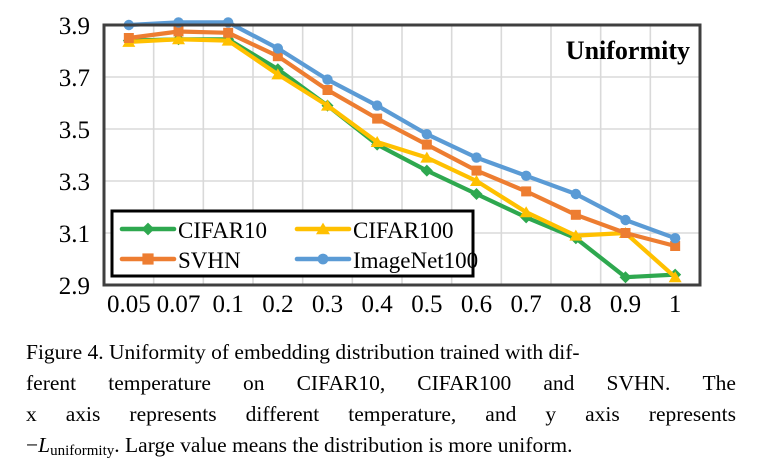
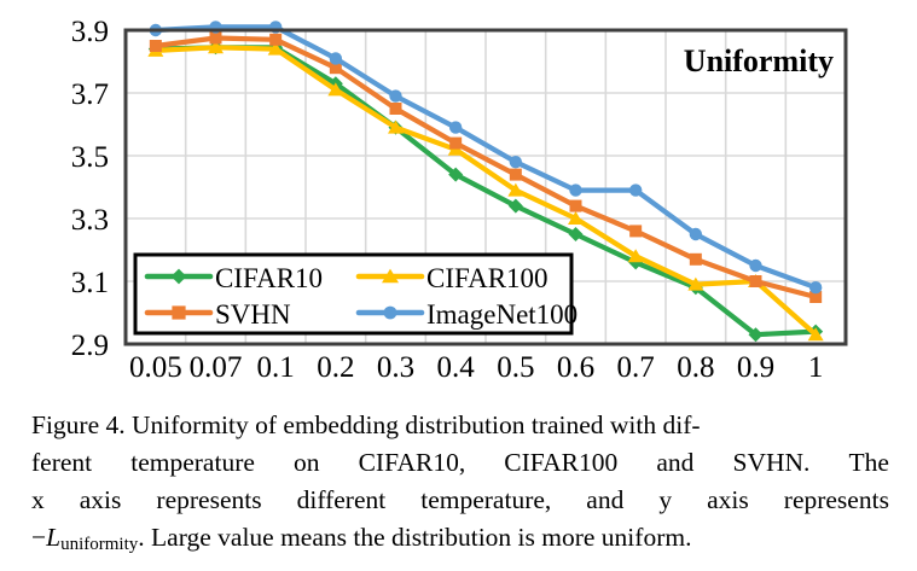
CIFAR100/0.4: 3.45 -> 3.52
ImageNet100/0.7: 3.32 -> 3.39
